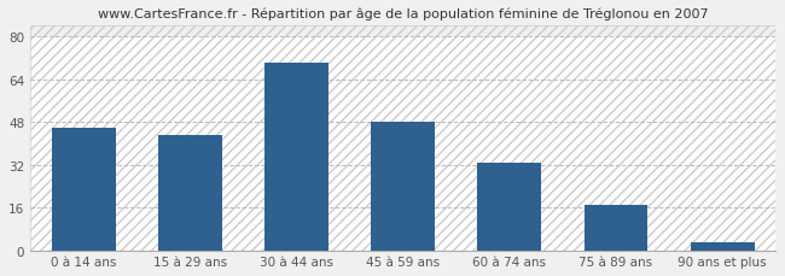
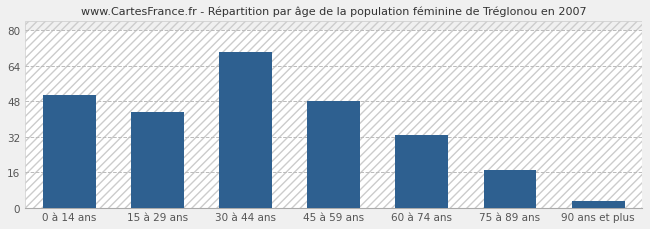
0 à 14 ans: 46 -> 51
